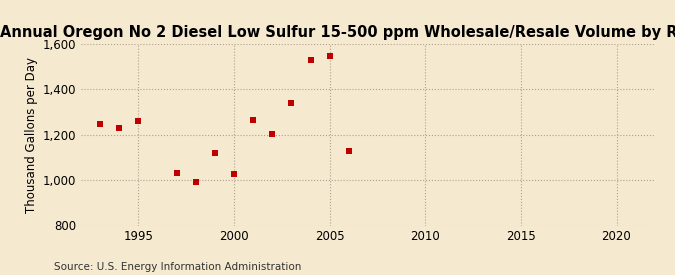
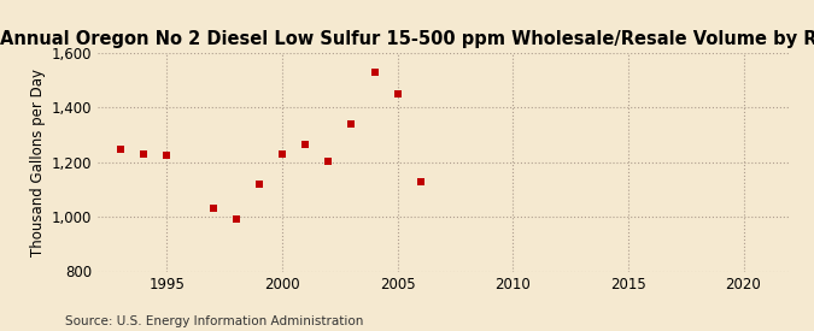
1995: 1,260 -> 1,225
2000: 1,025 -> 1,228
2005: 1,545 -> 1,450
